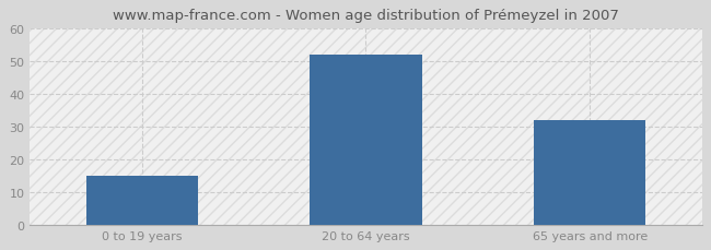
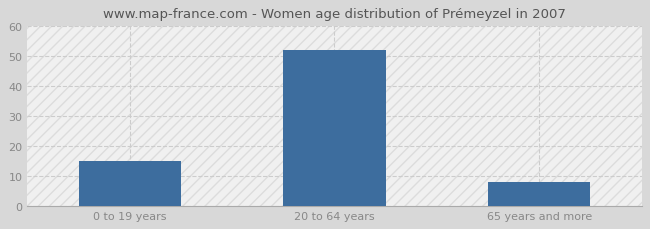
65 years and more: 32 -> 8
